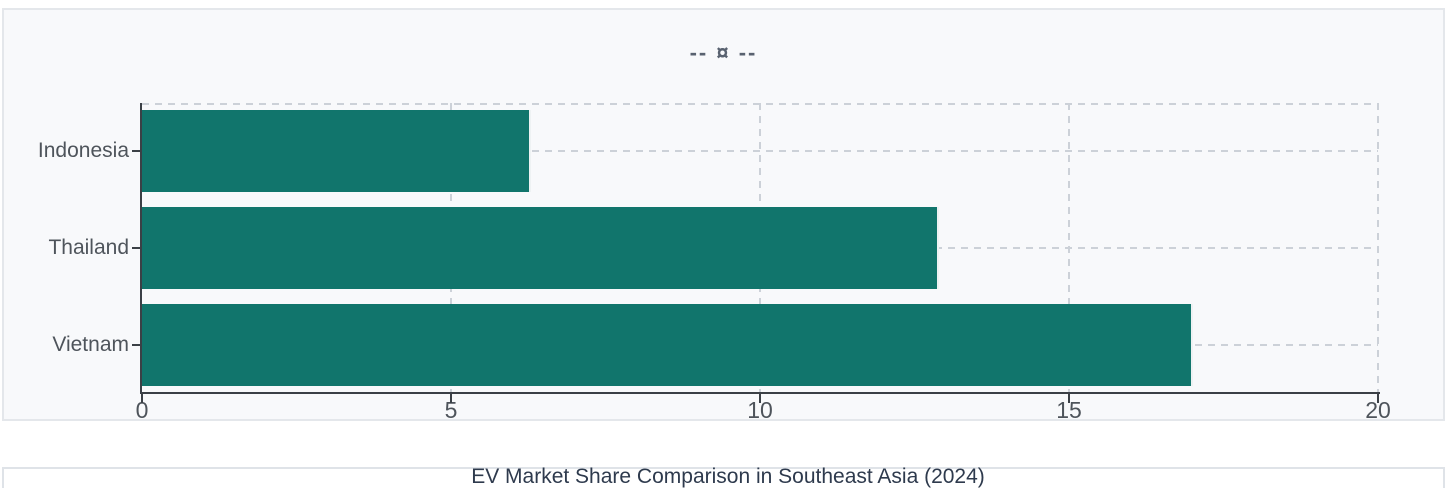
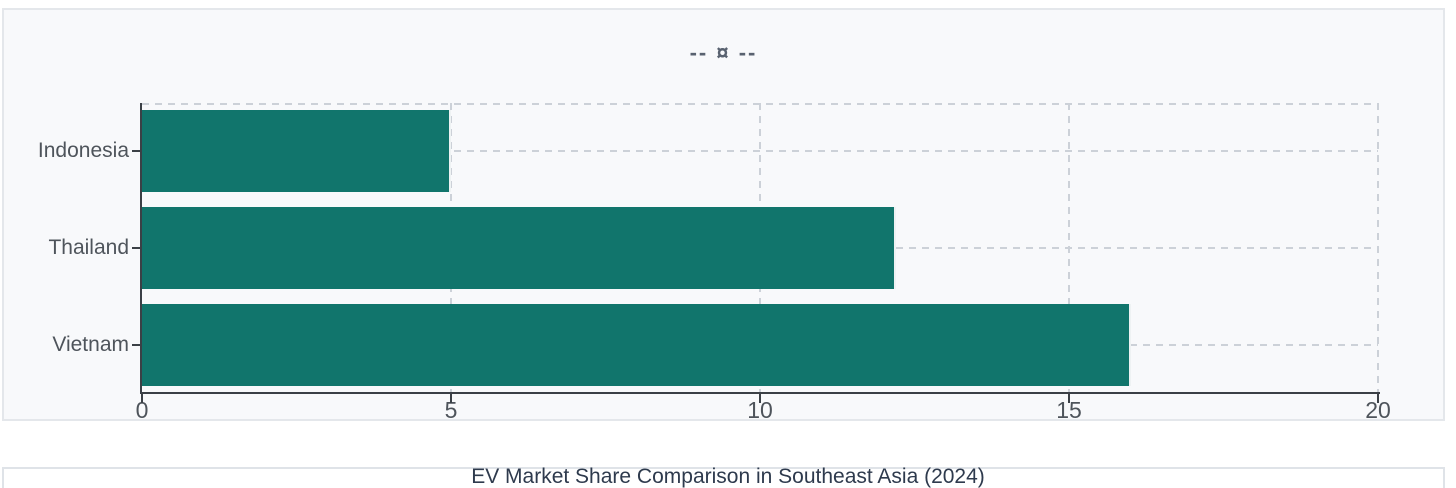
Indonesia: 6.3 -> 5.0
Thailand: 12.9 -> 12.2
Vietnam: 17.0 -> 16.0
